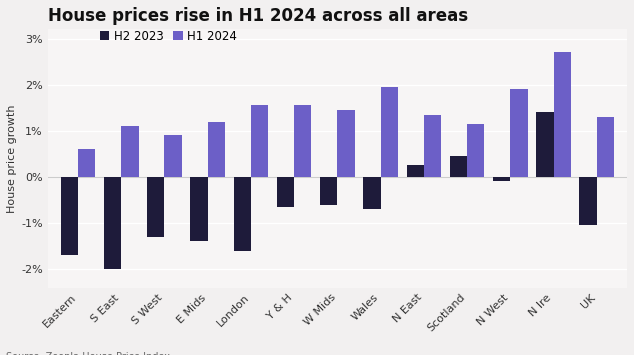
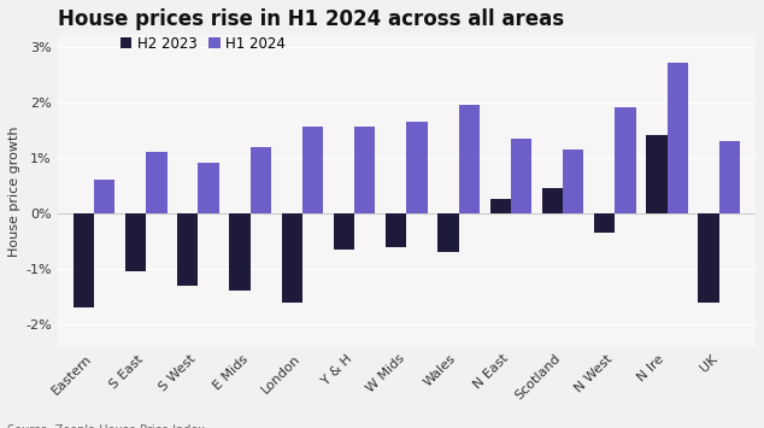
H2 2023/S East: -2.00% -> -1.05%
H1 2024/W Mids: 1.45% -> 1.65%
H2 2023/N West: -0.10% -> -0.35%
H2 2023/UK: -1.05% -> -1.60%
